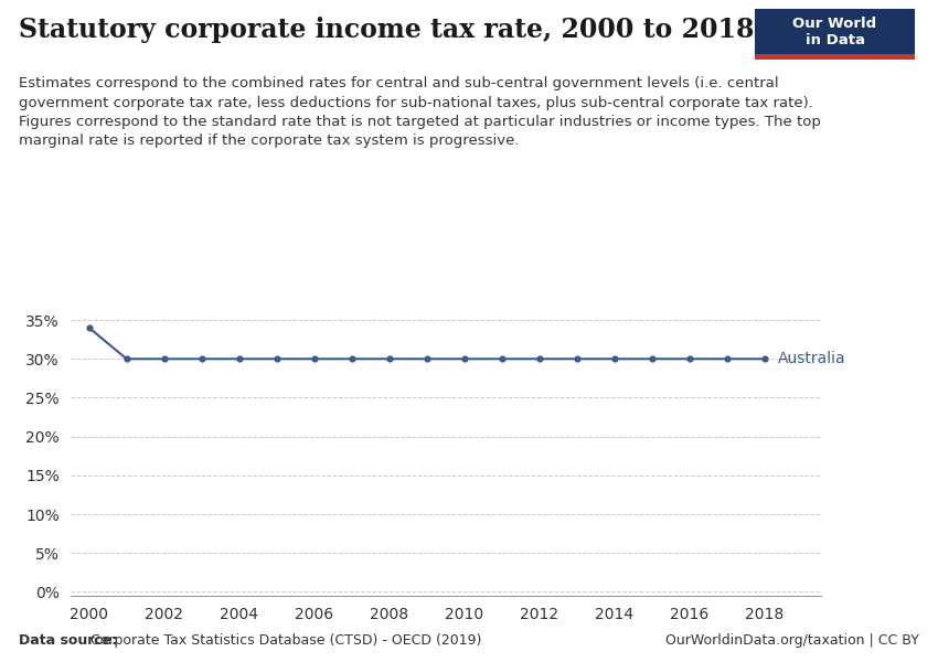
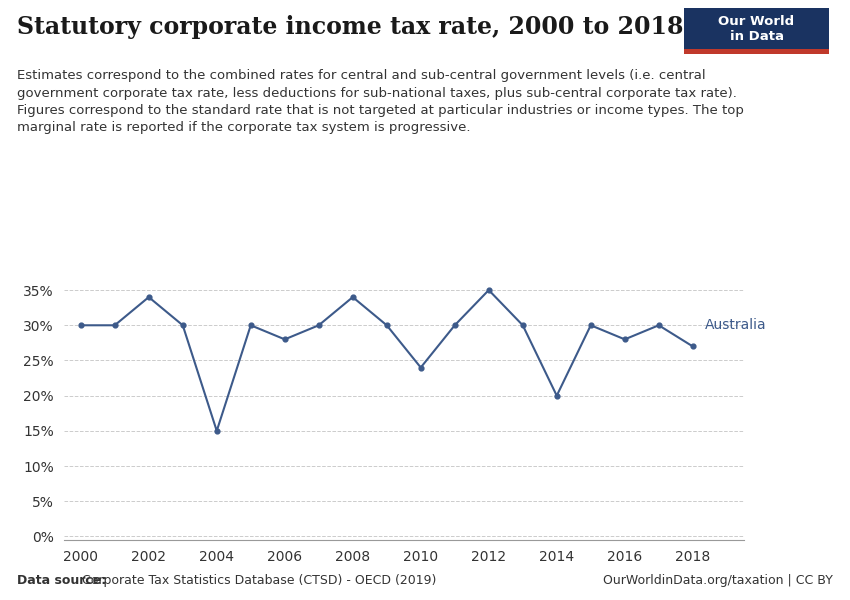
2000: 34% -> 30%
2002: 30% -> 34%
2004: 30% -> 15%
2006: 30% -> 28%
2008: 30% -> 34%
2010: 30% -> 24%
2012: 30% -> 35%
2014: 30% -> 20%
2016: 30% -> 28%
2018: 30% -> 27%
